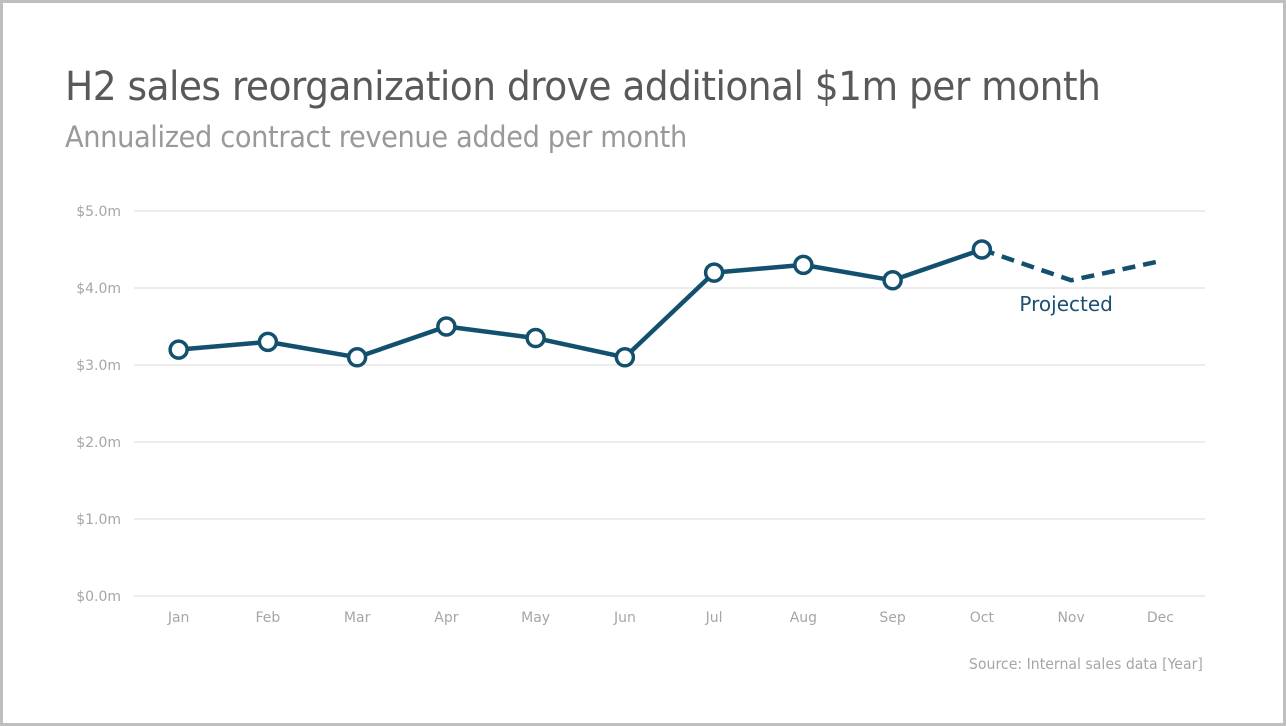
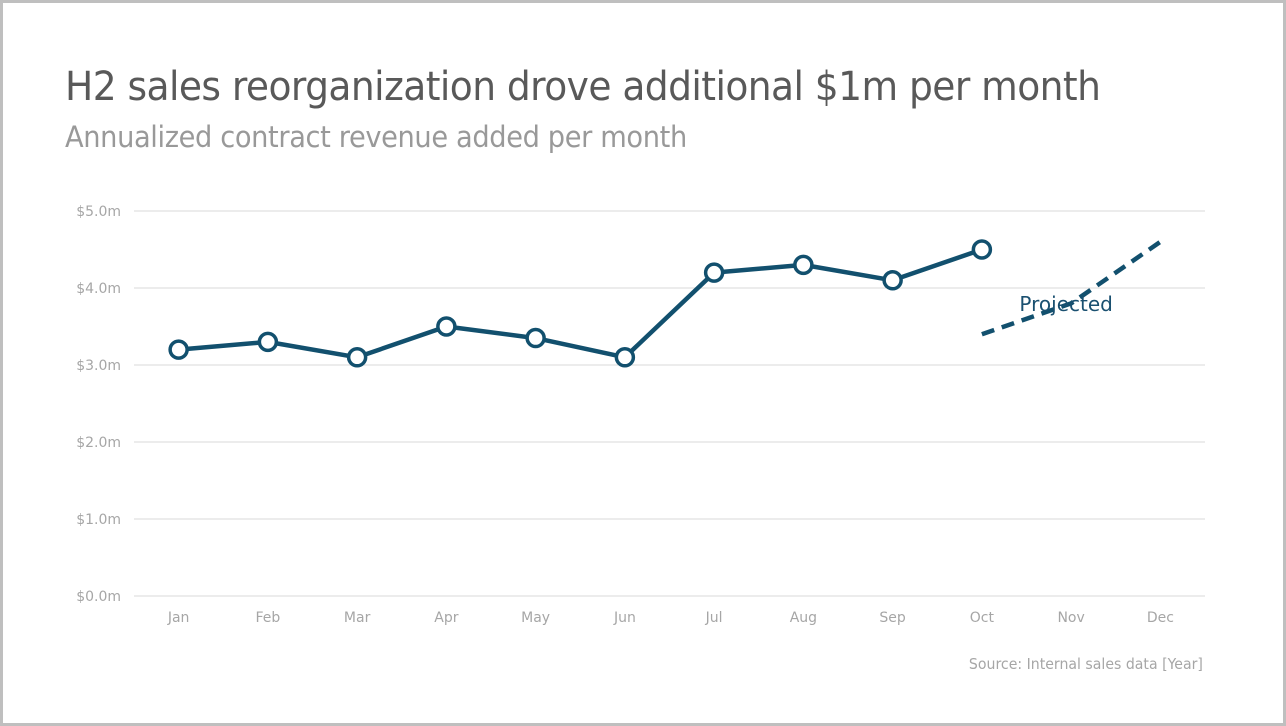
Projected/Oct: $4.5m -> $3.4m
Projected/Nov: $4.1m -> $3.8m
Projected/Dec: $4.3m -> $4.6m
